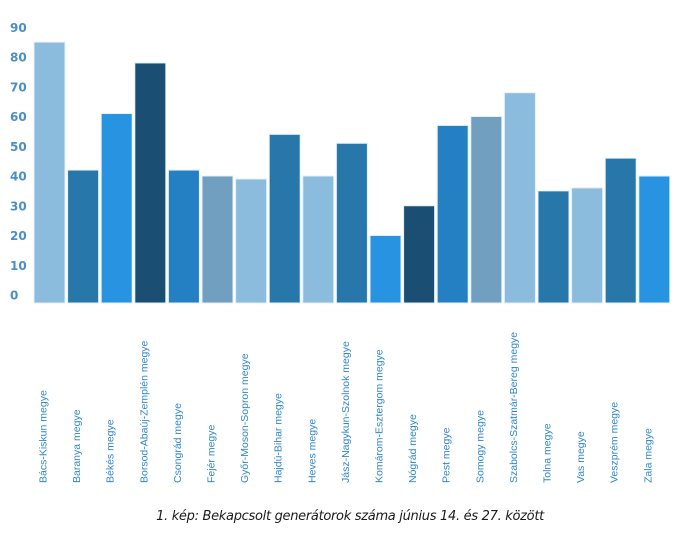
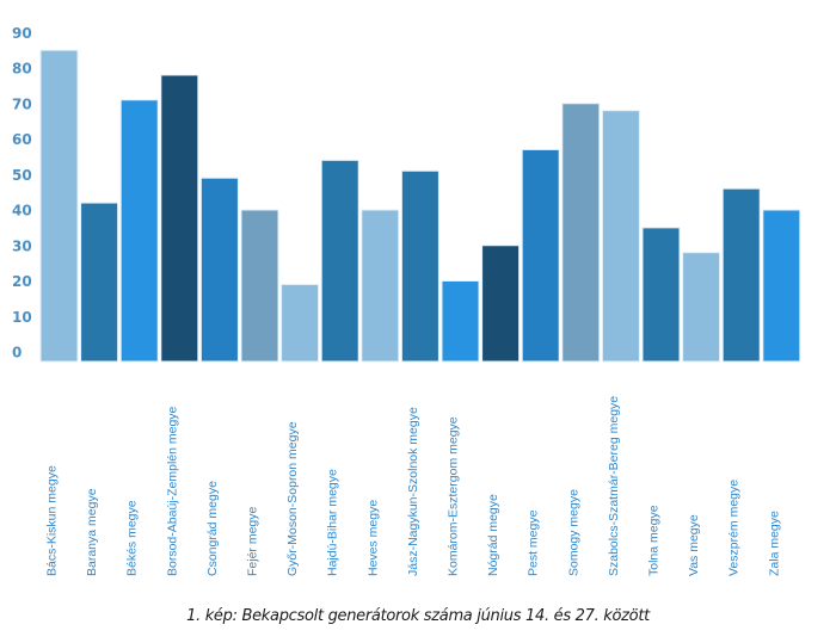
Békés megye: 61 -> 71
Csongrád megye: 42 -> 49
Győr-Moson-Sopron megye: 39 -> 19
Somogy megye: 60 -> 70
Vas megye: 36 -> 28
